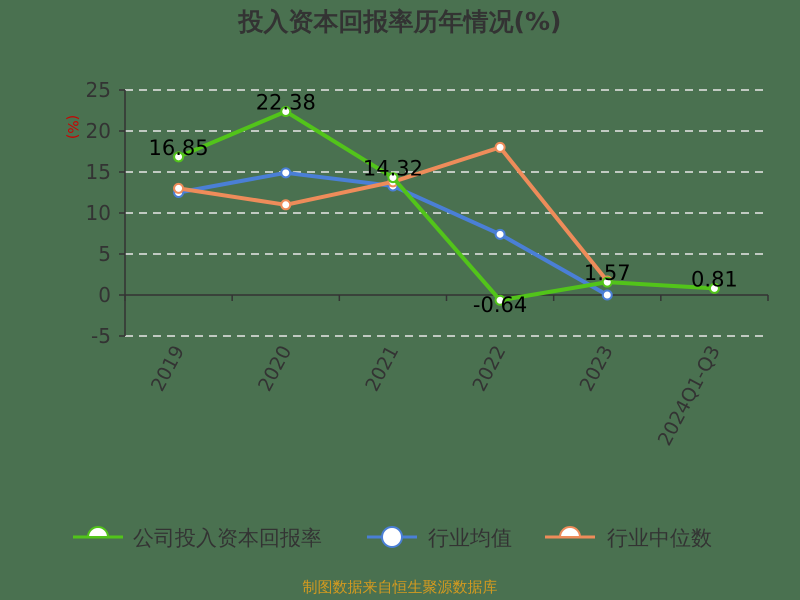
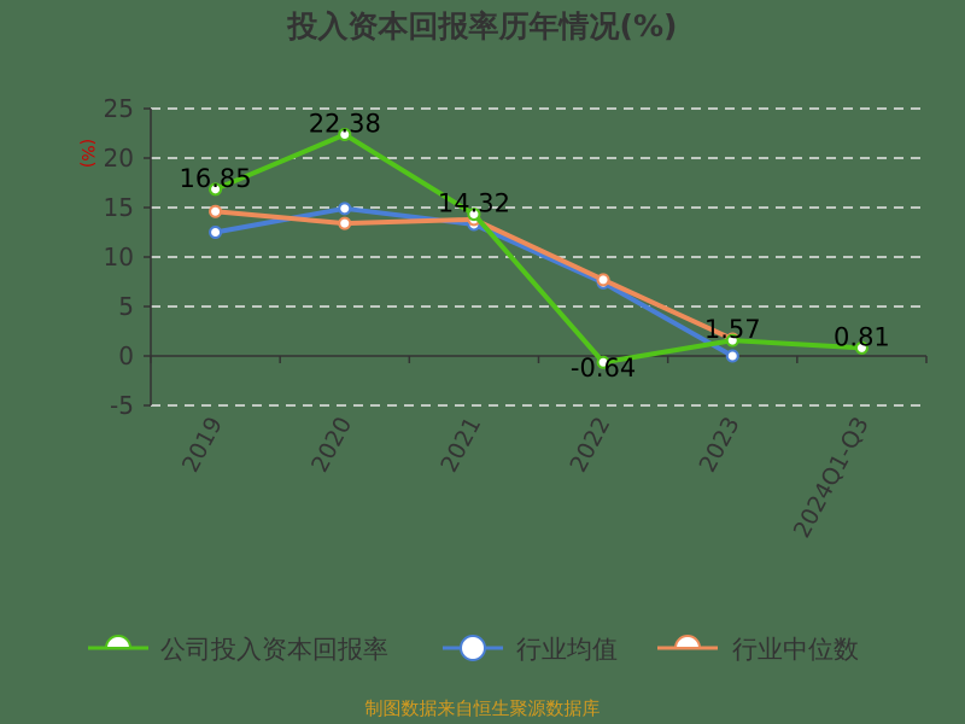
行业中位数/2019: 13 -> 15
行业中位数/2020: 11 -> 13
行业中位数/2022: 18 -> 8
